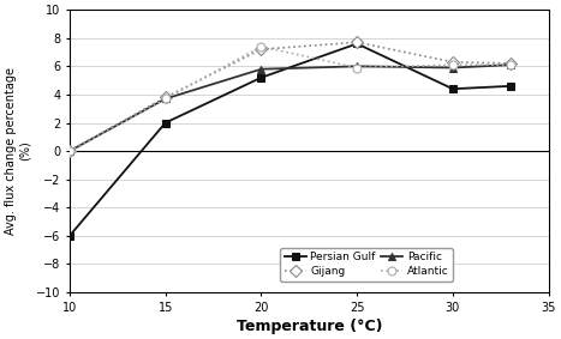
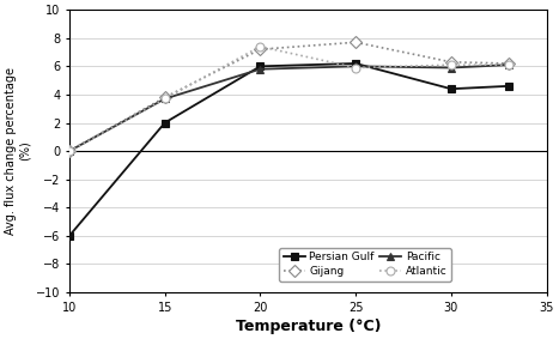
Persian Gulf/20: 5.2 -> 6.0
Persian Gulf/25: 7.6 -> 6.2
